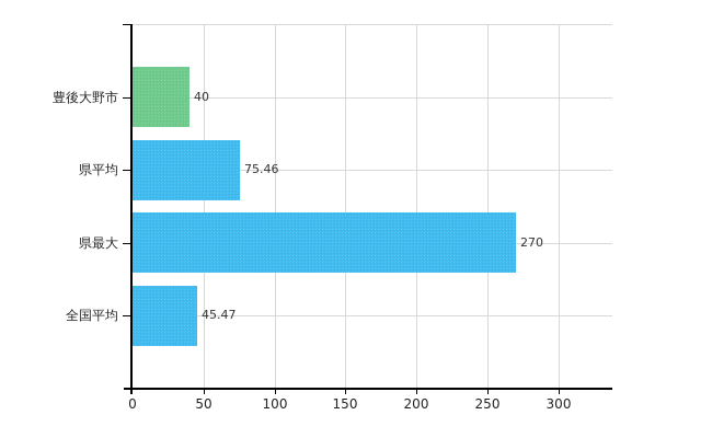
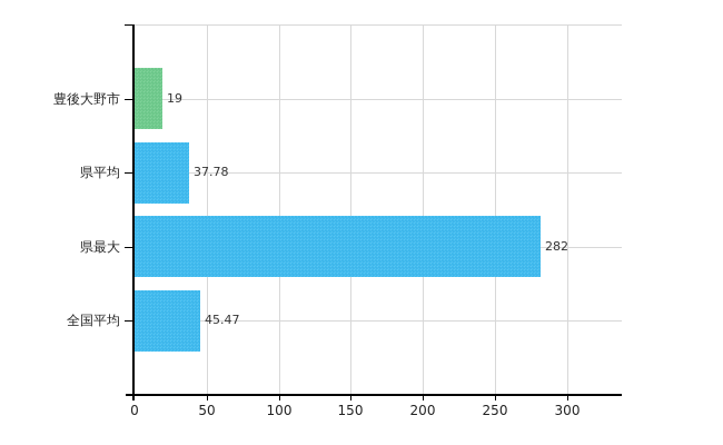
豊後大野市: 40 -> 19
県平均: 75.46 -> 37.78
県最大: 270 -> 282
